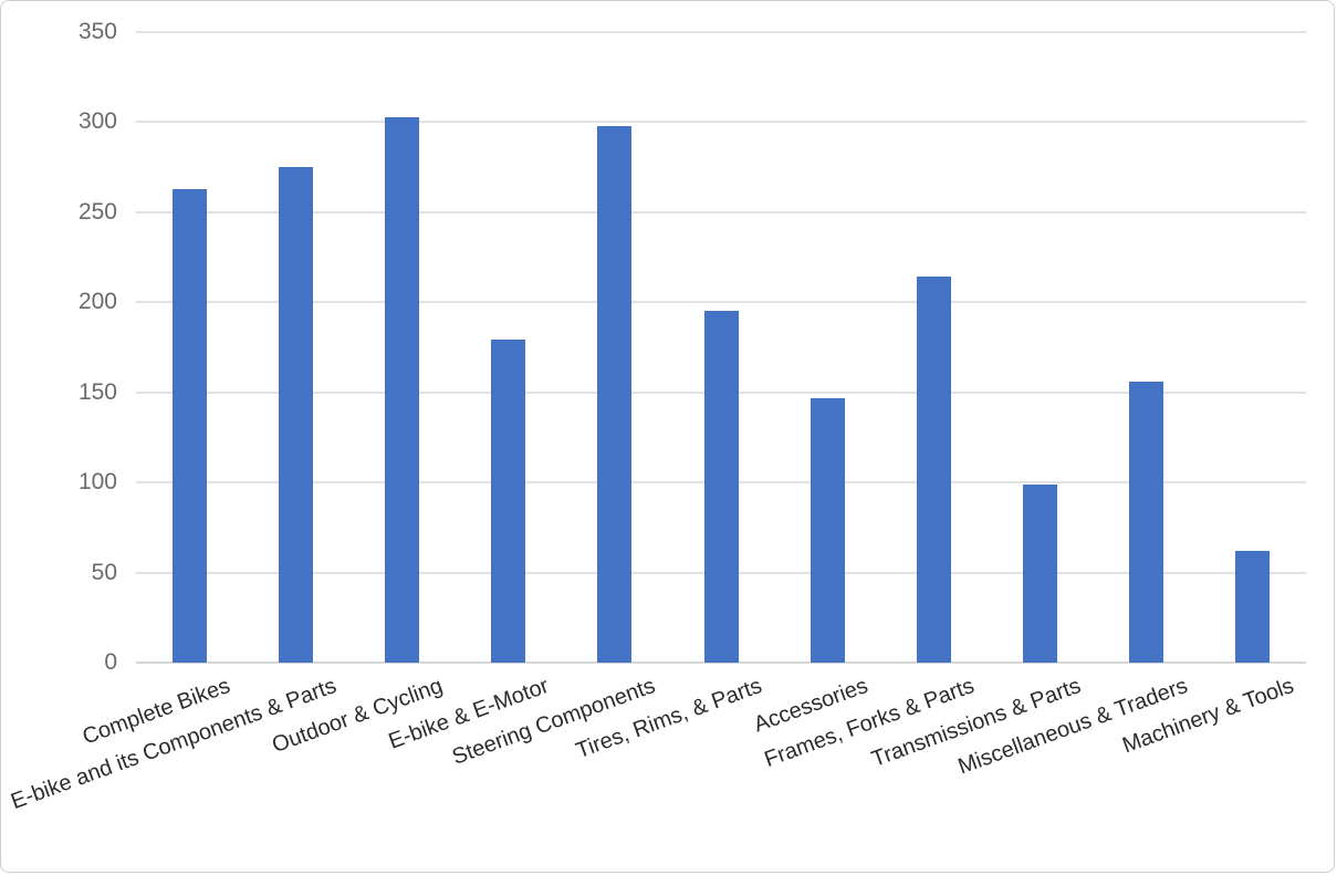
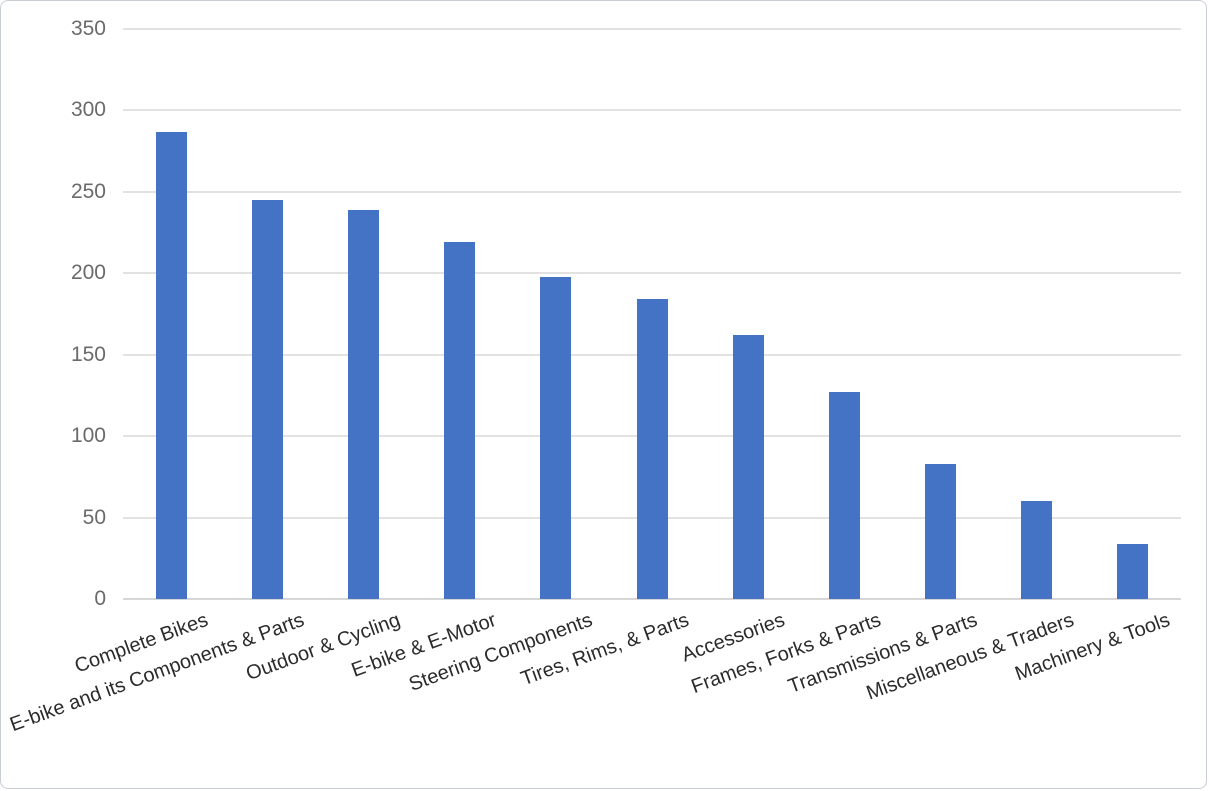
Complete Bikes: 263 -> 287
E-bike and its Components & Parts: 275 -> 245
Outdoor & Cycling: 303 -> 239
E-bike & E-Motor: 179 -> 219
Steering Components: 298 -> 198
Tires, Rims, & Parts: 195 -> 184
Accessories: 147 -> 162
Frames, Forks & Parts: 214 -> 127
Transmissions & Parts: 99 -> 83
Miscellaneous & Traders: 156 -> 60
Machinery & Tools: 62 -> 34
